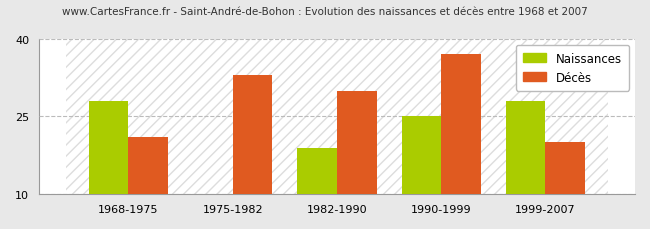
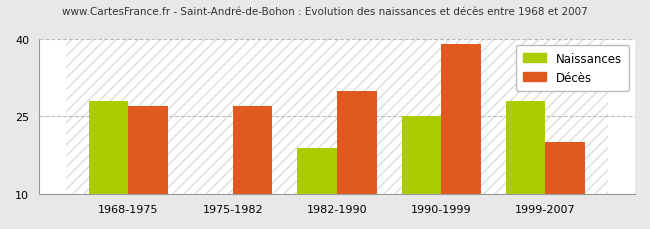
Décès/1968-1975: 21 -> 27
Décès/1975-1982: 33 -> 27
Décès/1990-1999: 37 -> 39
